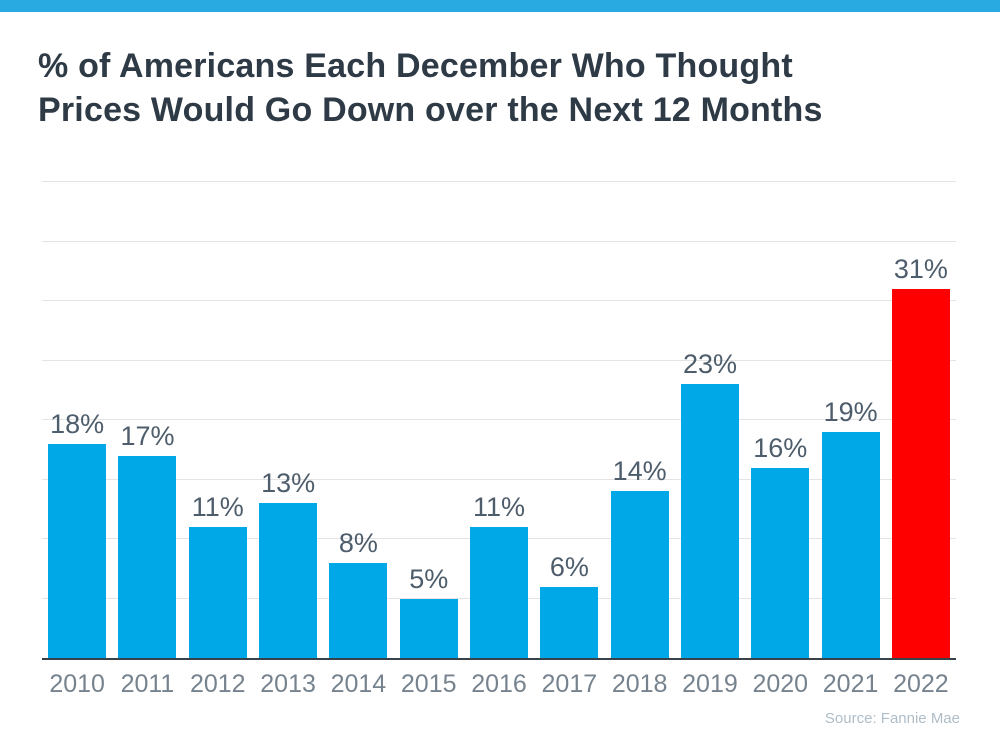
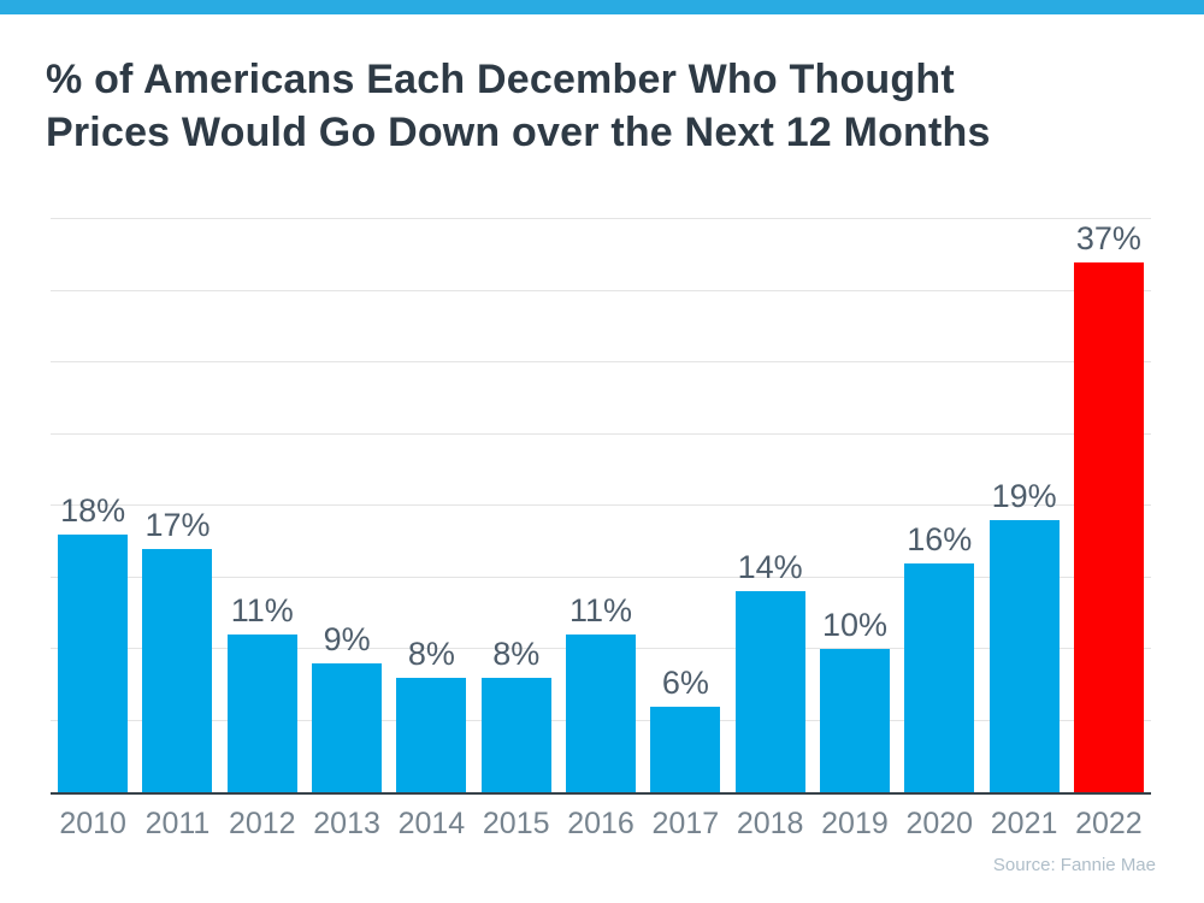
2013: 13% -> 9%
2015: 5% -> 8%
2019: 23% -> 10%
2022: 31% -> 37%
